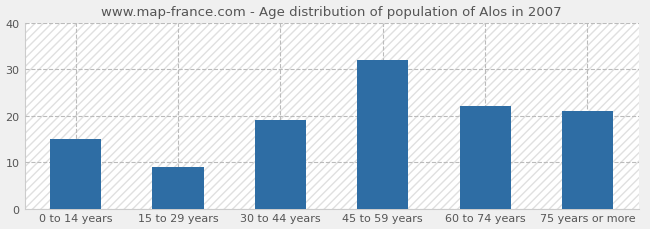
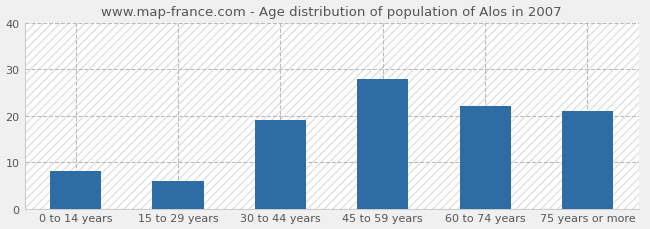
0 to 14 years: 15 -> 8
15 to 29 years: 9 -> 6
45 to 59 years: 32 -> 28
